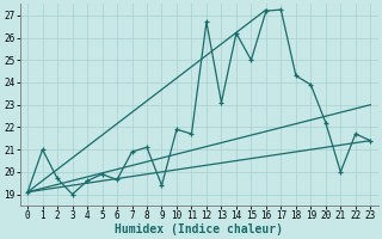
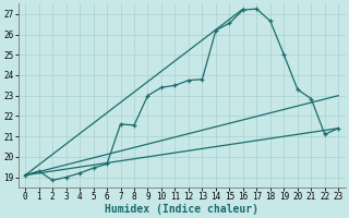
1: 21.0 -> 19.3
2: 19.7 -> 18.9
4: 19.6 -> 19.2
5: 19.9 -> 19.4
7: 20.9 -> 21.6
8: 21.1 -> 21.6
9: 19.4 -> 23.0
10: 21.9 -> 23.4
11: 21.7 -> 23.5
12: 26.7 -> 23.8
13: 23.1 -> 23.8
15: 25.0 -> 26.6
18: 24.3 -> 26.6
19: 23.9 -> 25.0
20: 22.2 -> 23.3
21: 20.0 -> 22.9
22: 21.7 -> 21.1
